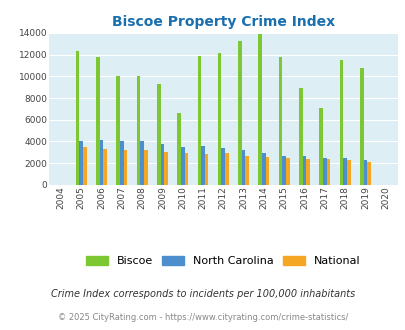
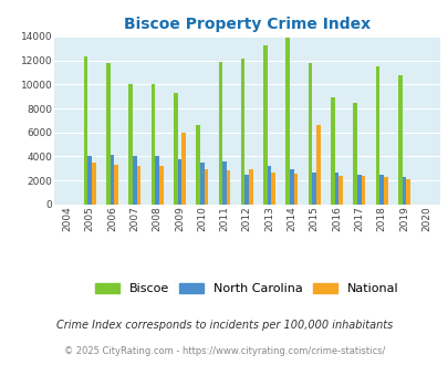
National/2009: 3000 -> 6000
North Carolina/2012: 3400 -> 2500
National/2015: 2400 -> 6600
Biscoe/2017: 7100 -> 8500
